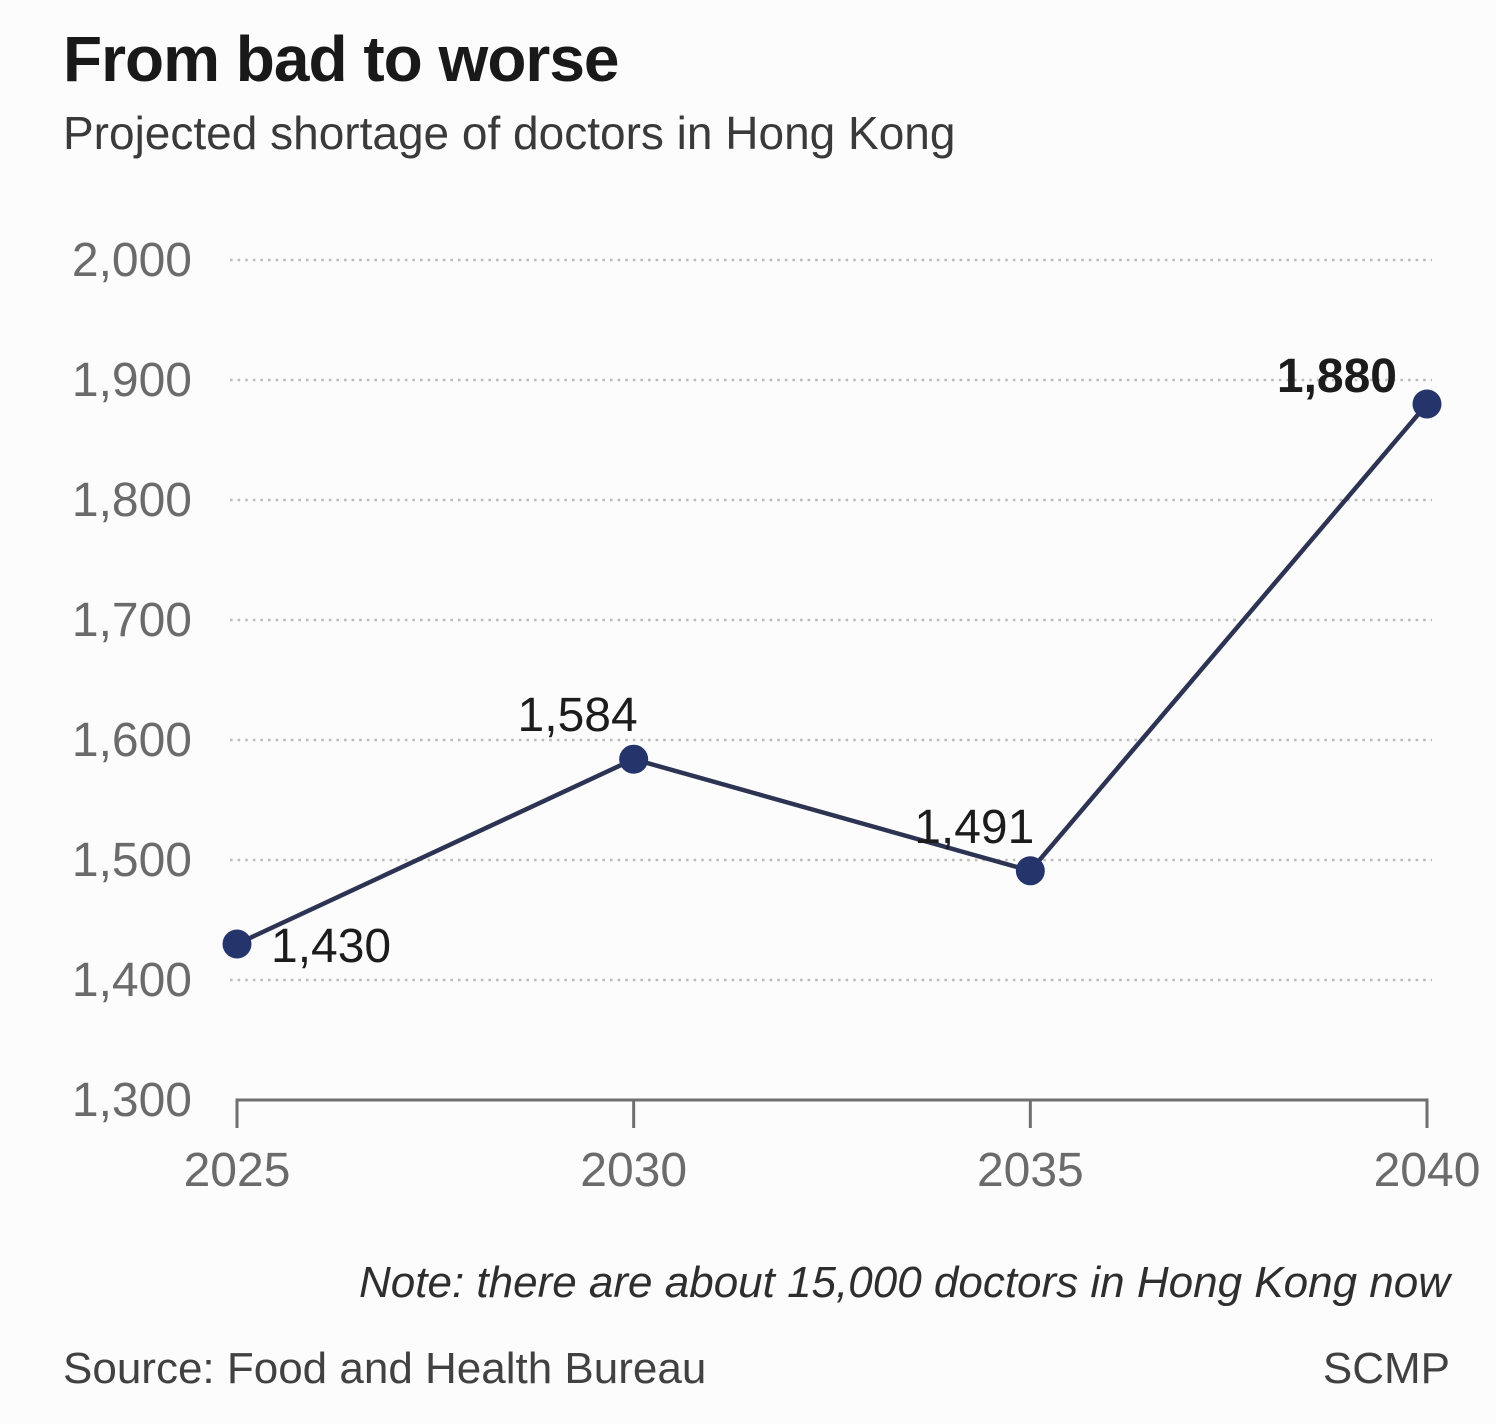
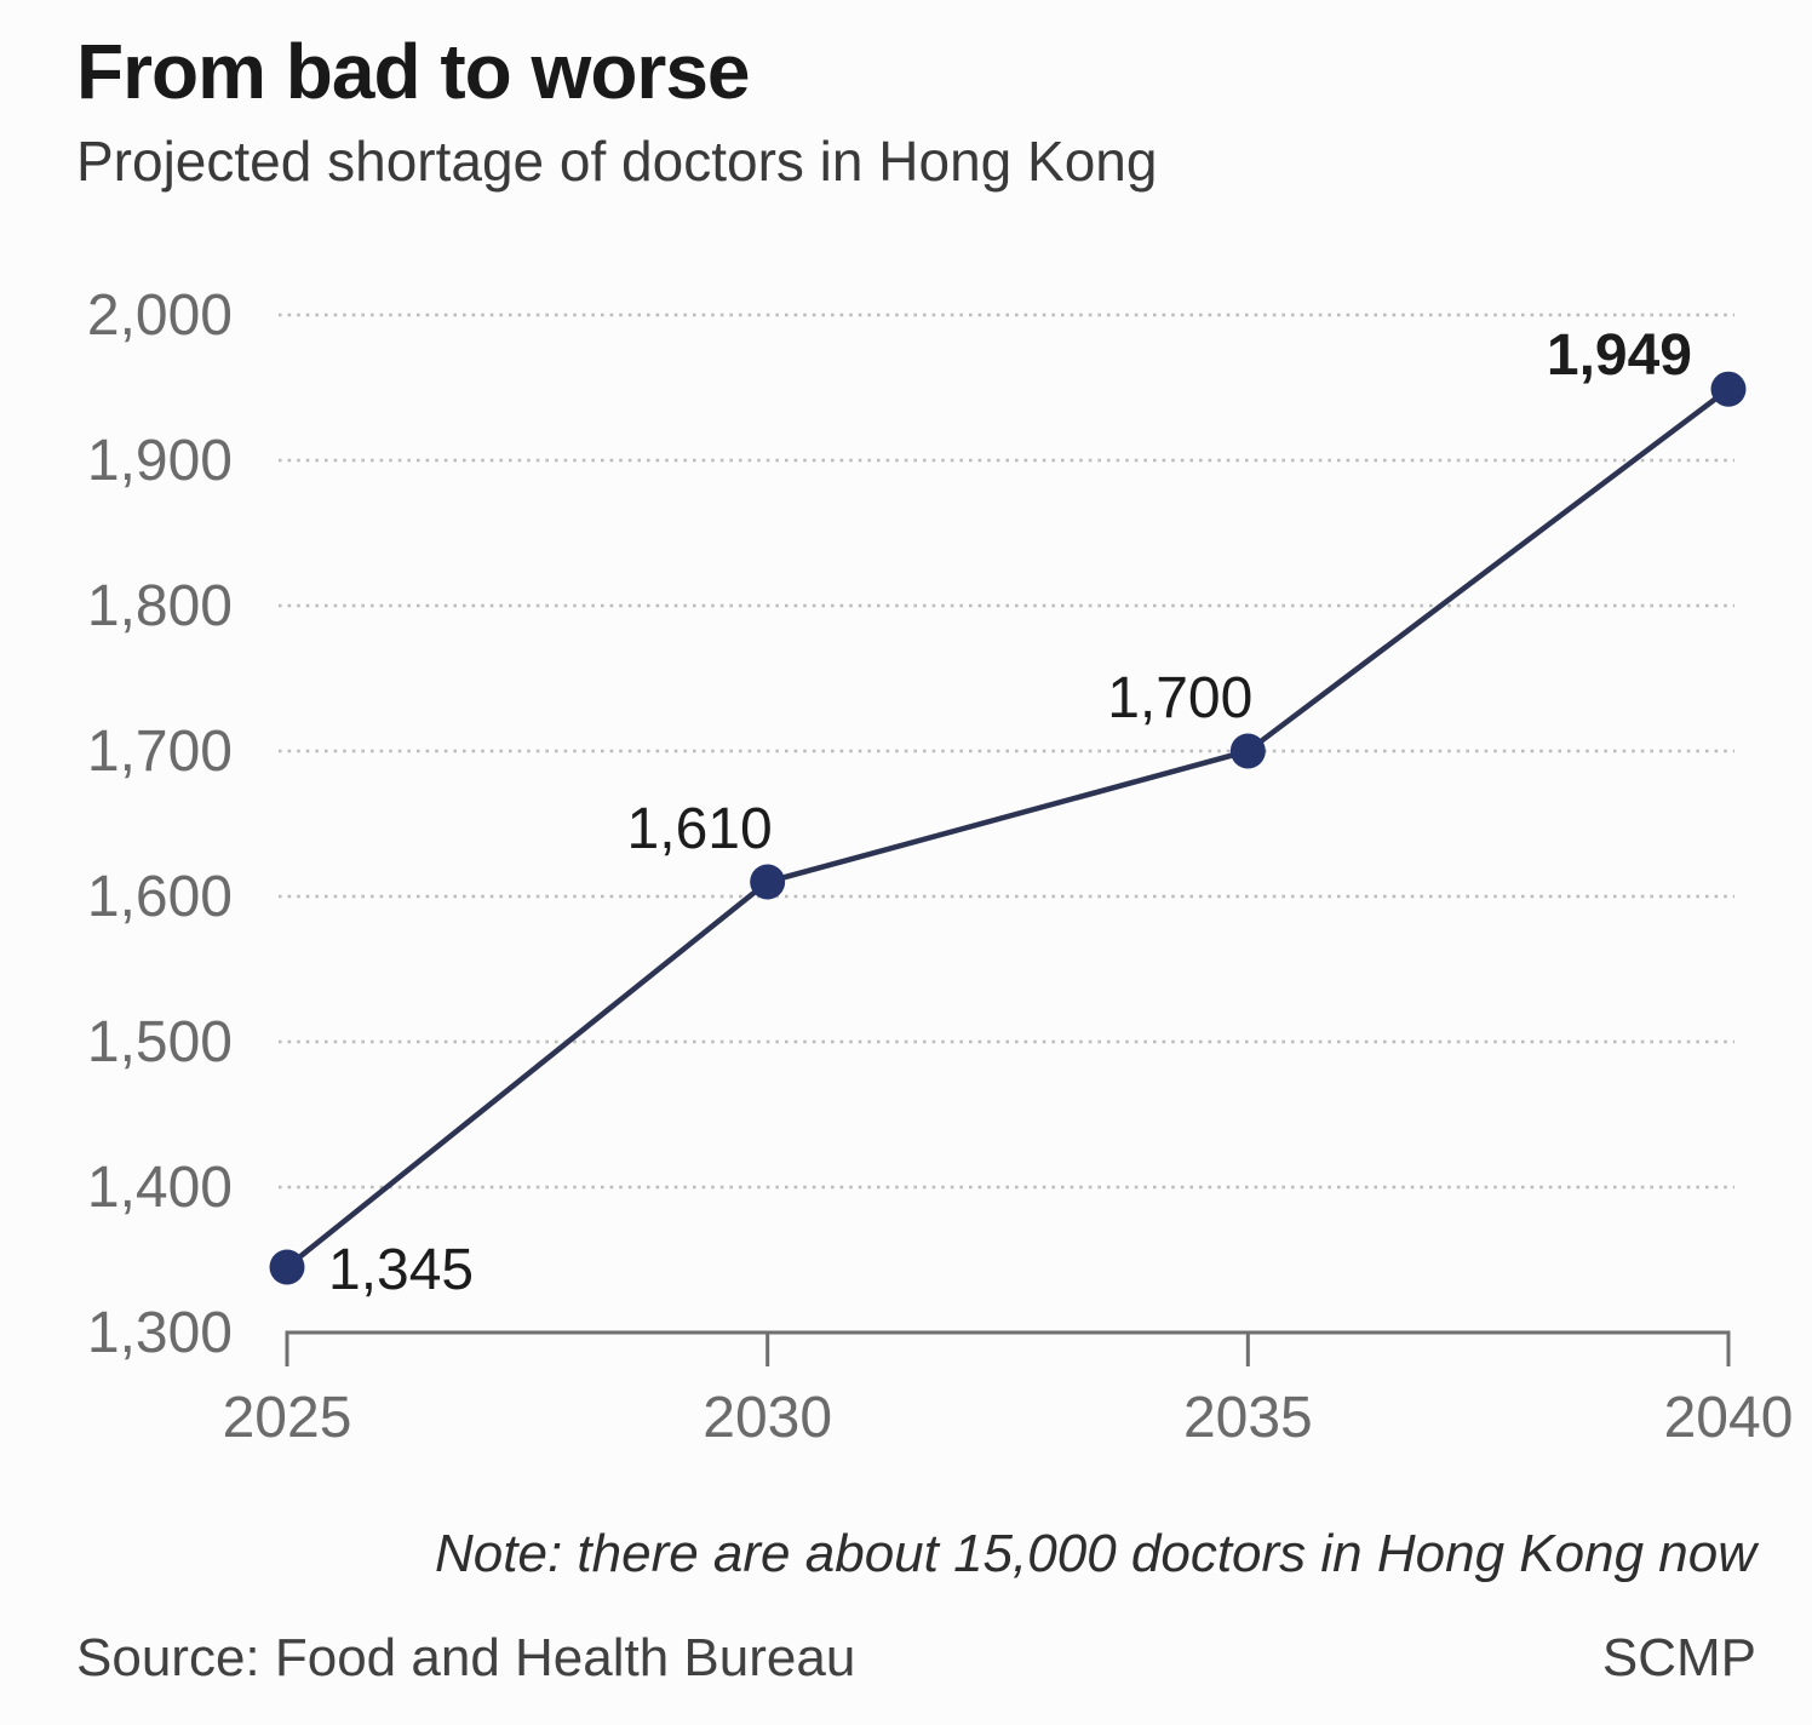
2025: 1,430 -> 1,345
2030: 1,584 -> 1,610
2035: 1,491 -> 1,700
2040: 1,880 -> 1,949
